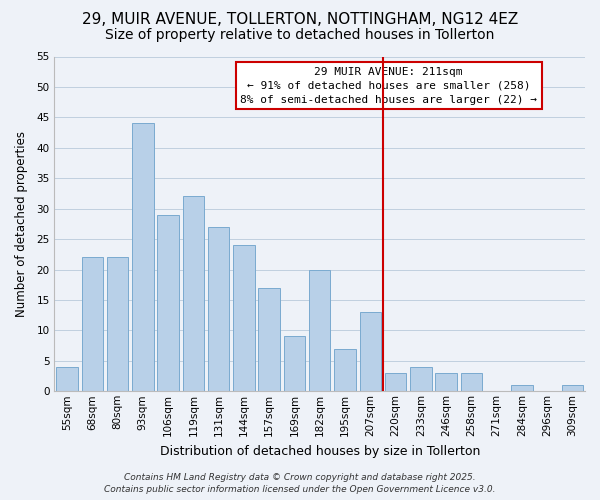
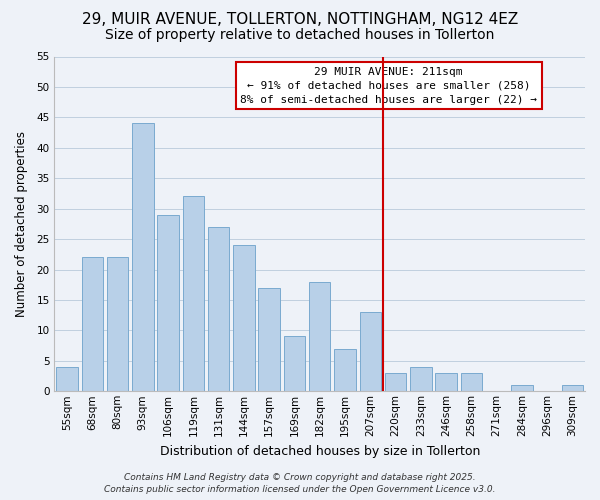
182sqm: 20 -> 18
